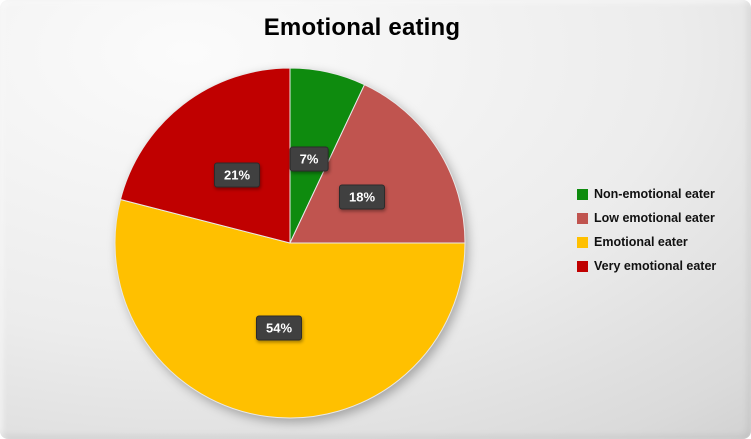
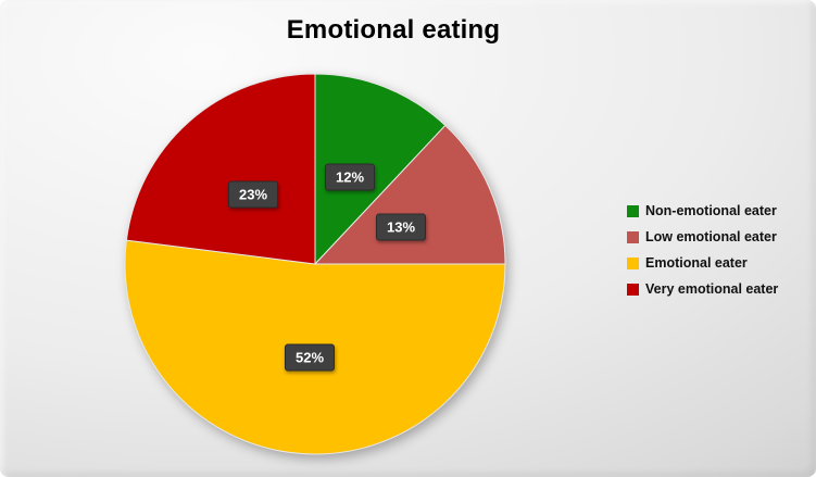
Non-emotional eater: 7% -> 12%
Low emotional eater: 18% -> 13%
Emotional eater: 54% -> 52%
Very emotional eater: 21% -> 23%
